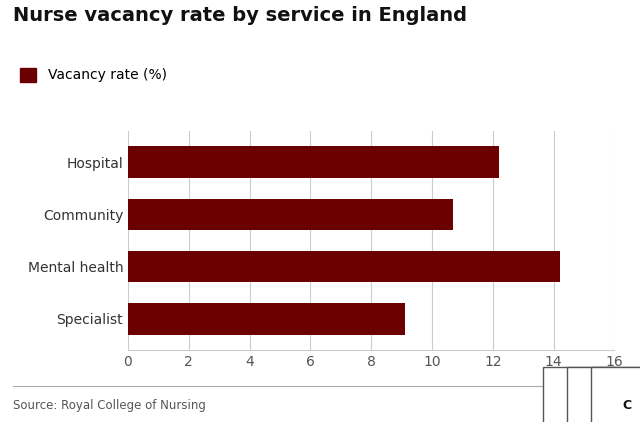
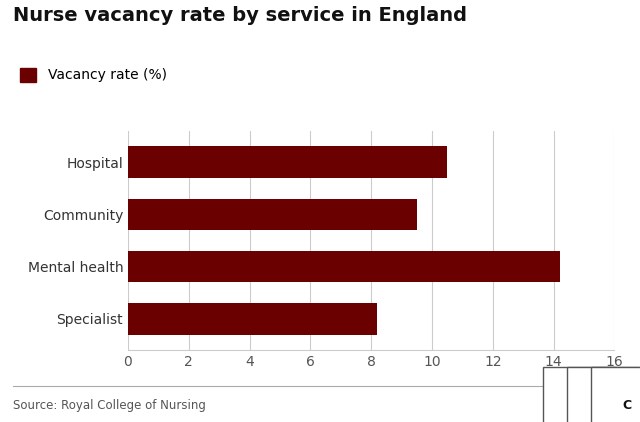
Hospital: 12.2 -> 10.5
Community: 10.7 -> 9.5
Specialist: 9.1 -> 8.2
